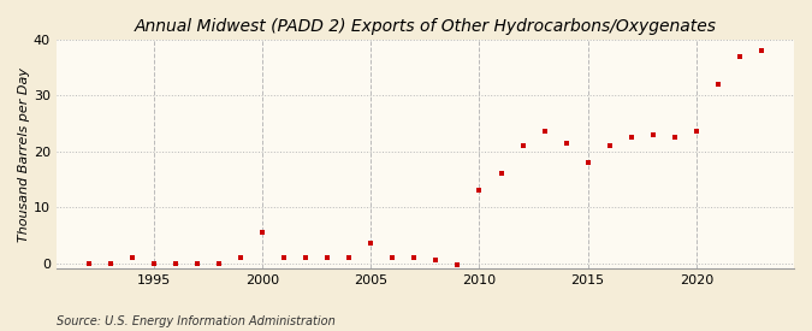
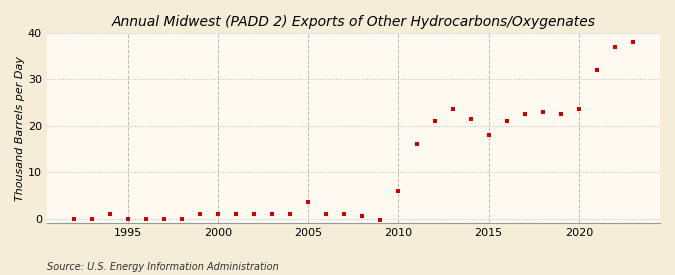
2000: 5.5 -> 1.0
2010: 13.0 -> 6.0
